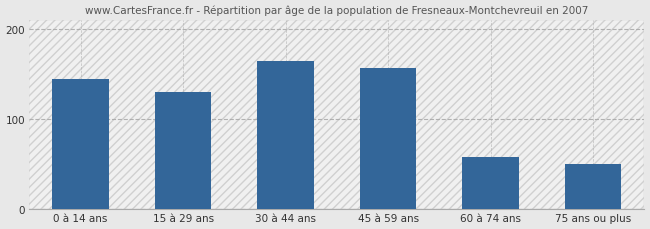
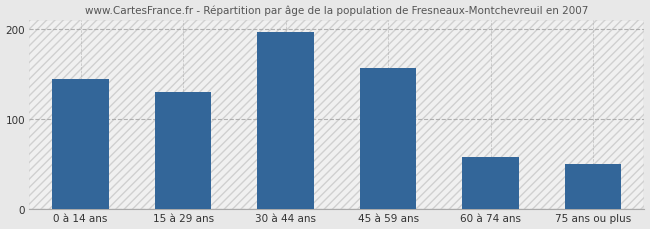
30 à 44 ans: 164 -> 197
